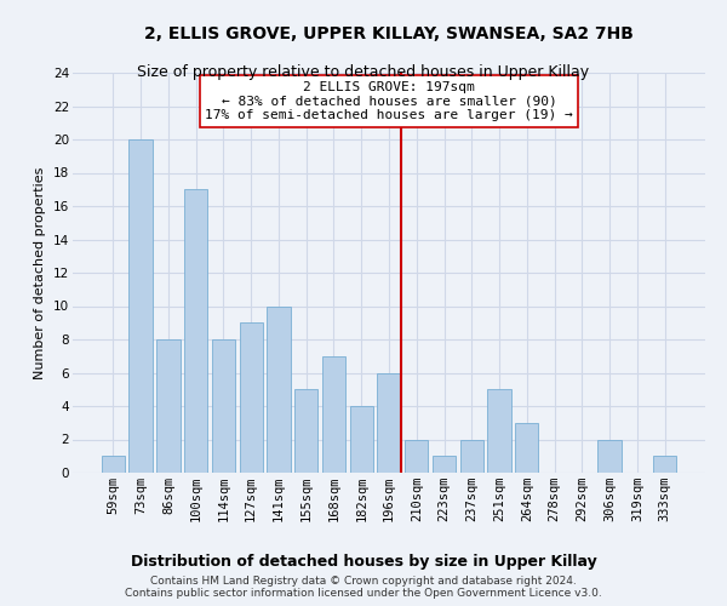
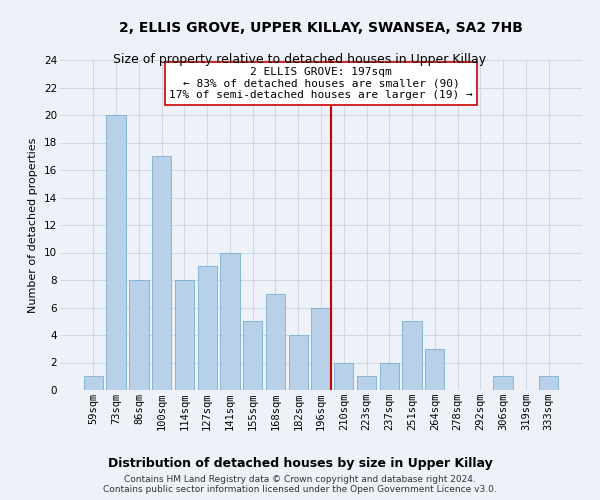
306sqm: 2 -> 1
